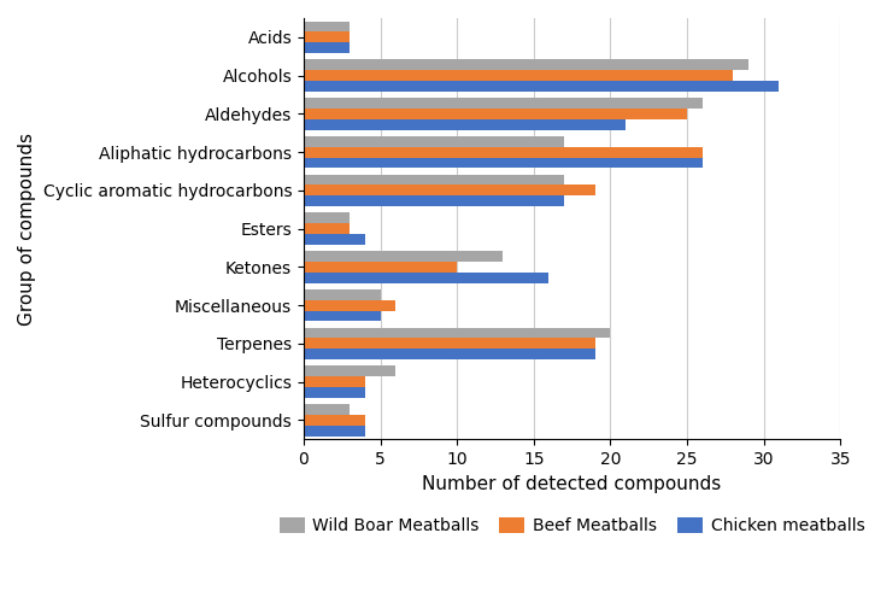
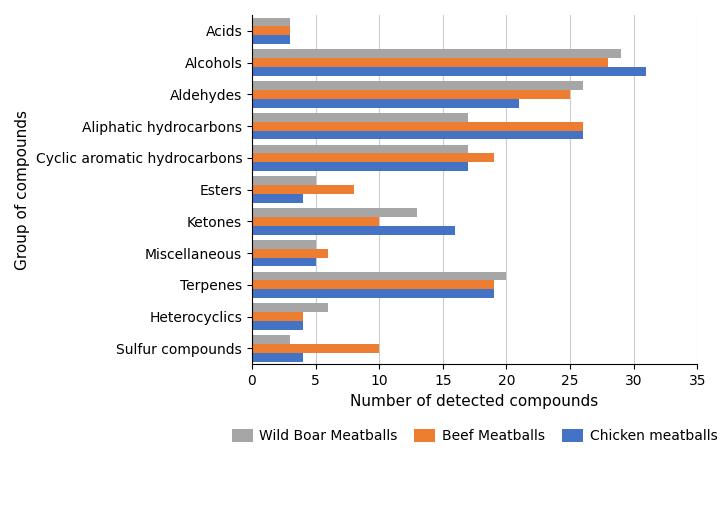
Wild Boar Meatballs/Esters: 3 -> 5
Beef Meatballs/Esters: 3 -> 8
Beef Meatballs/Sulfur compounds: 4 -> 10
